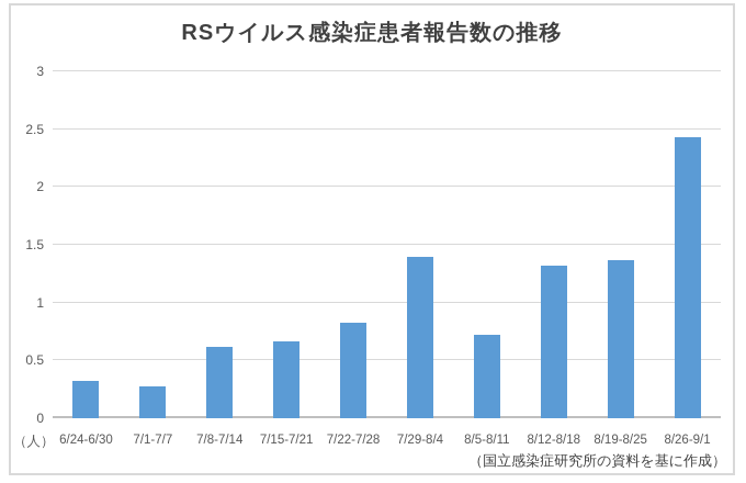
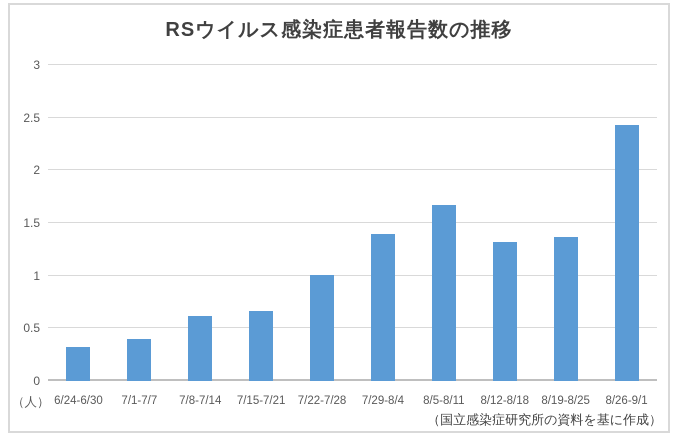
7/1-7/7: 0.28 -> 0.40
7/22-7/28: 0.83 -> 1.01
8/5-8/11: 0.72 -> 1.67
